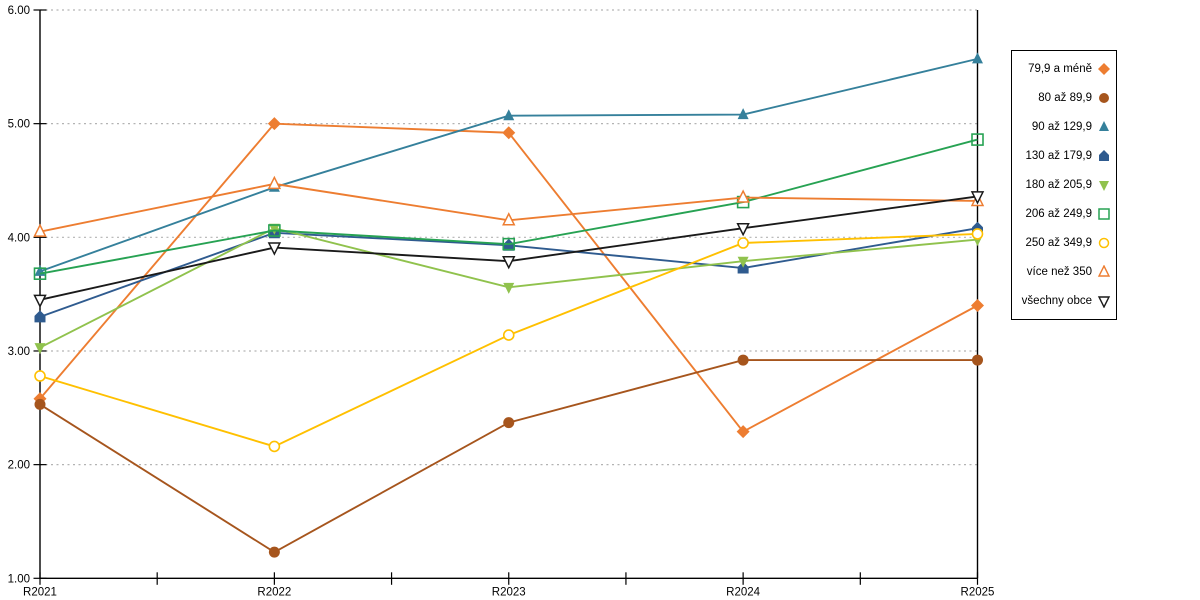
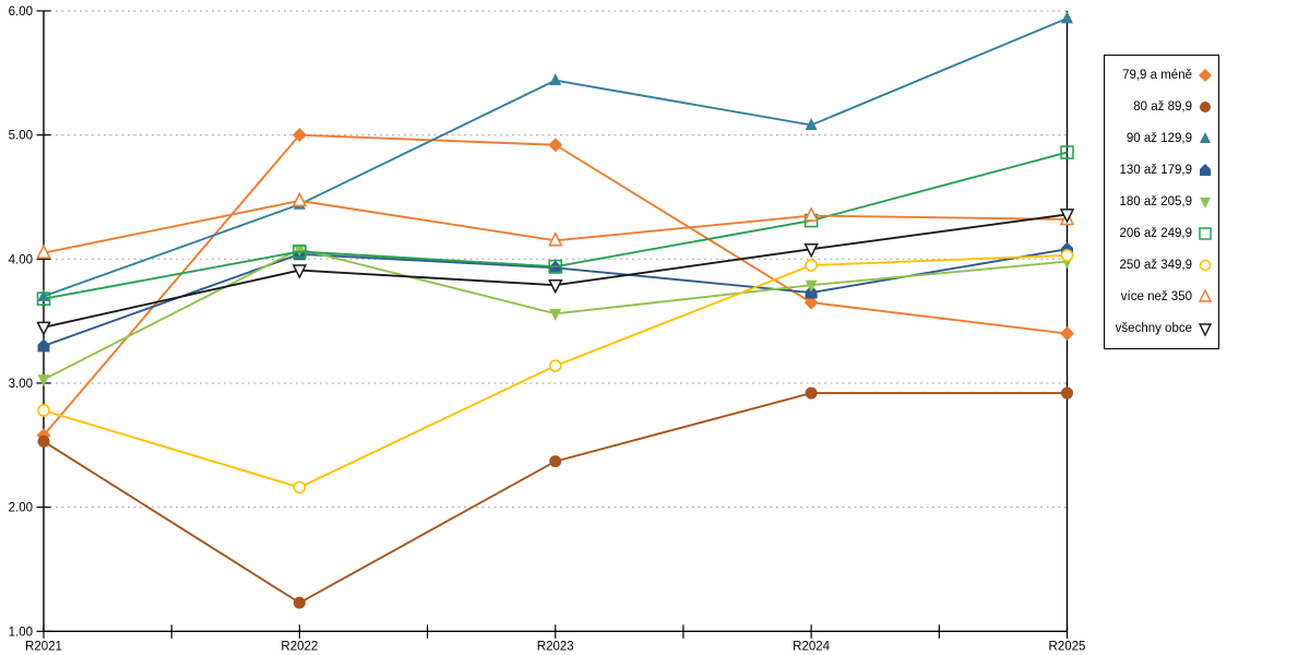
90 až 129,9/R2023: 5.07 -> 5.44
79,9 a méně/R2024: 2.29 -> 3.65
90 až 129,9/R2025: 5.57 -> 5.94
